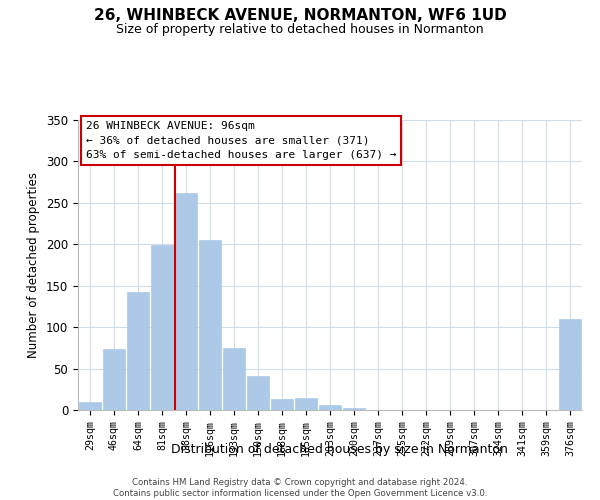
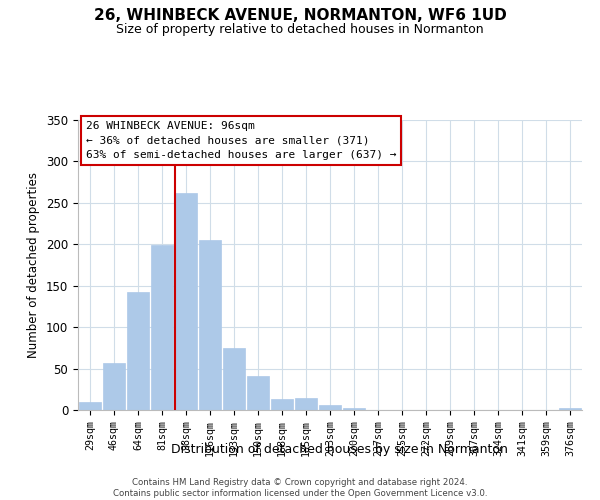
46sqm: 74 -> 57
376sqm: 110 -> 2
